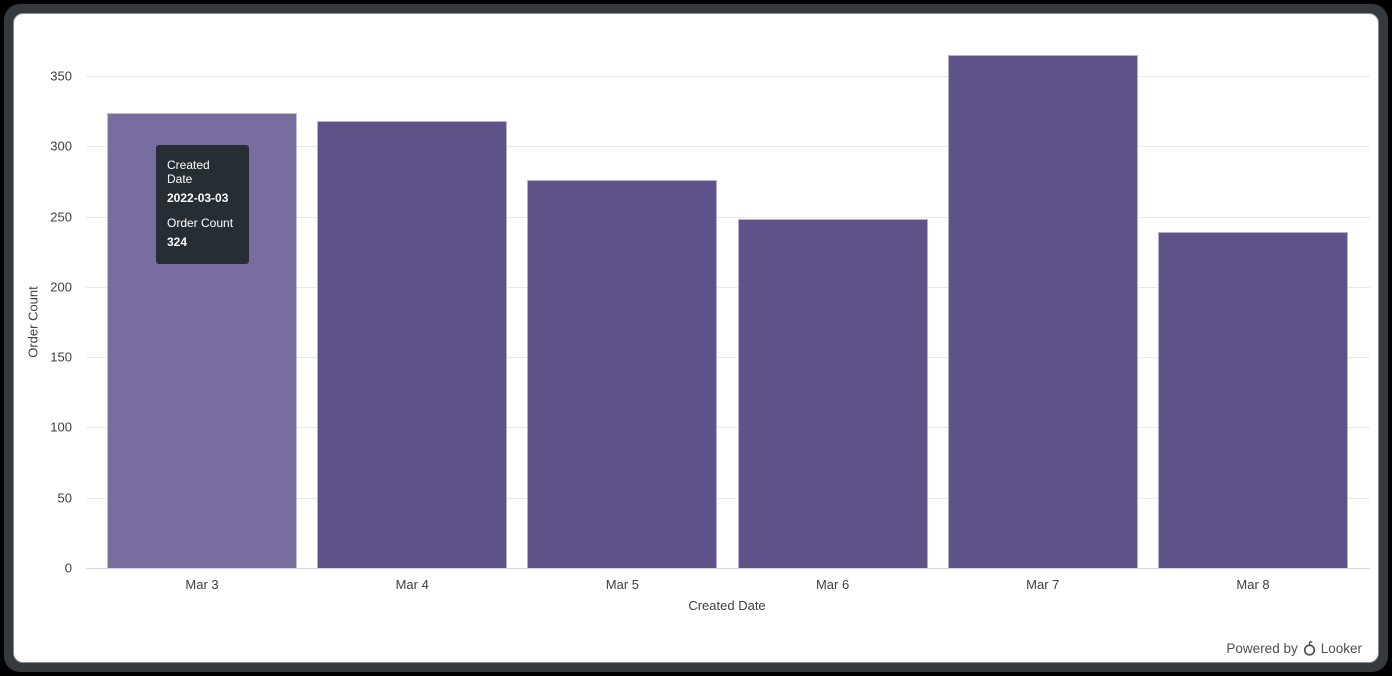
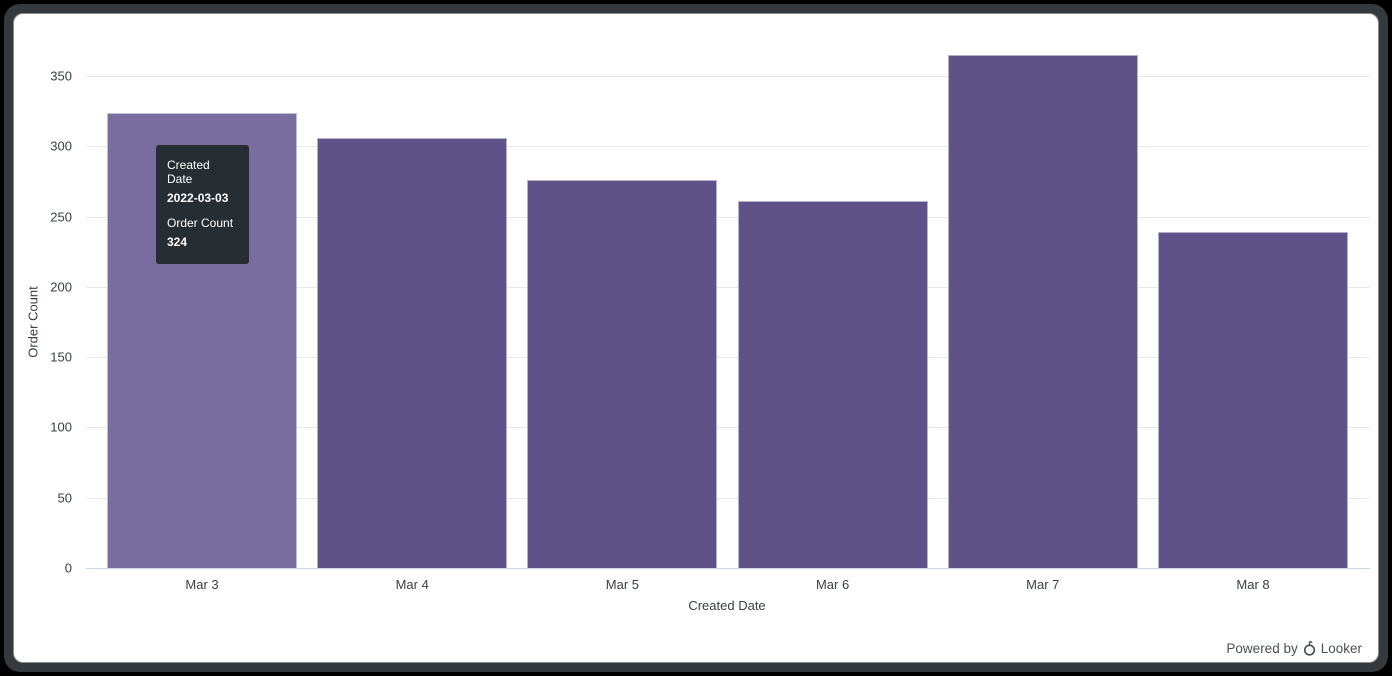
Mar 4: 318 -> 306
Mar 6: 248 -> 261
